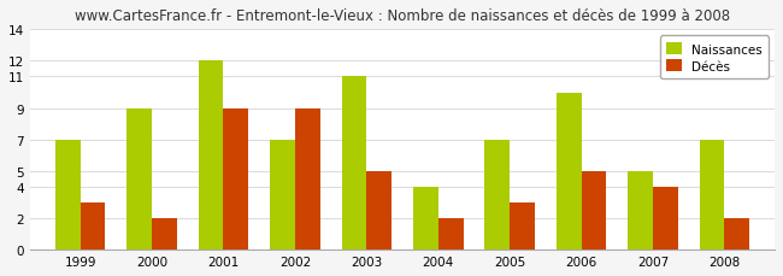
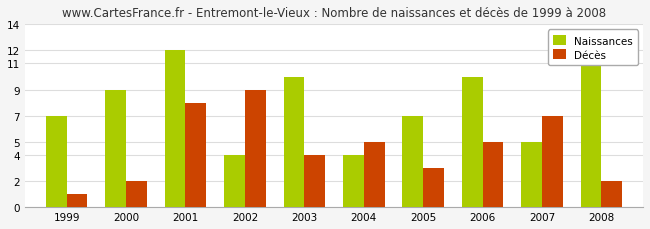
Décès/1999: 3 -> 1
Décès/2001: 9 -> 8
Naissances/2002: 7 -> 4
Naissances/2003: 11 -> 10
Décès/2003: 5 -> 4
Décès/2004: 2 -> 5
Décès/2007: 4 -> 7
Naissances/2008: 7 -> 11
